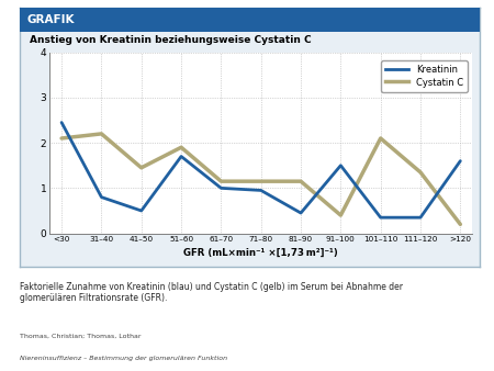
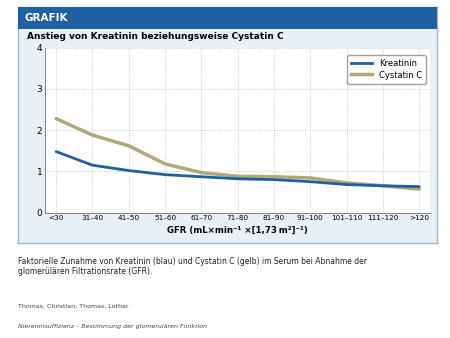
Kreatinin/<30: 2.45 -> 1.48
Cystatin C/<30: 2.10 -> 2.28
Kreatinin/31–40: 0.80 -> 1.15
Cystatin C/31–40: 2.20 -> 1.88
Kreatinin/41–50: 0.50 -> 1.02
Cystatin C/41–50: 1.45 -> 1.62
Kreatinin/51–60: 1.70 -> 0.92
Cystatin C/51–60: 1.90 -> 1.18
Kreatinin/61–70: 1.00 -> 0.87
Cystatin C/61–70: 1.15 -> 0.97
Kreatinin/71–80: 0.95 -> 0.82
Cystatin C/71–80: 1.15 -> 0.88
Kreatinin/81–90: 0.45 -> 0.80
Cystatin C/81–90: 1.15 -> 0.87
Kreatinin/91–100: 1.50 -> 0.75
Cystatin C/91–100: 0.40 -> 0.84
Kreatinin/101–110: 0.35 -> 0.68
Cystatin C/101–110: 2.10 -> 0.72
Kreatinin/111–120: 0.35 -> 0.65
Cystatin C/111–120: 1.35 -> 0.65
Kreatinin/>120: 1.60 -> 0.63
Cystatin C/>120: 0.20 -> 0.57
